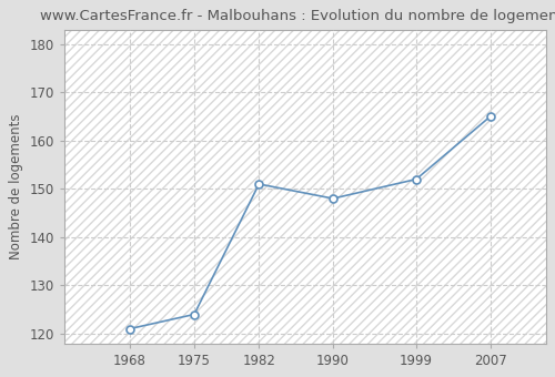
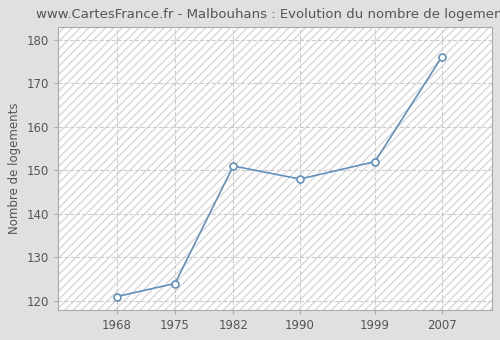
2007: 165 -> 176
